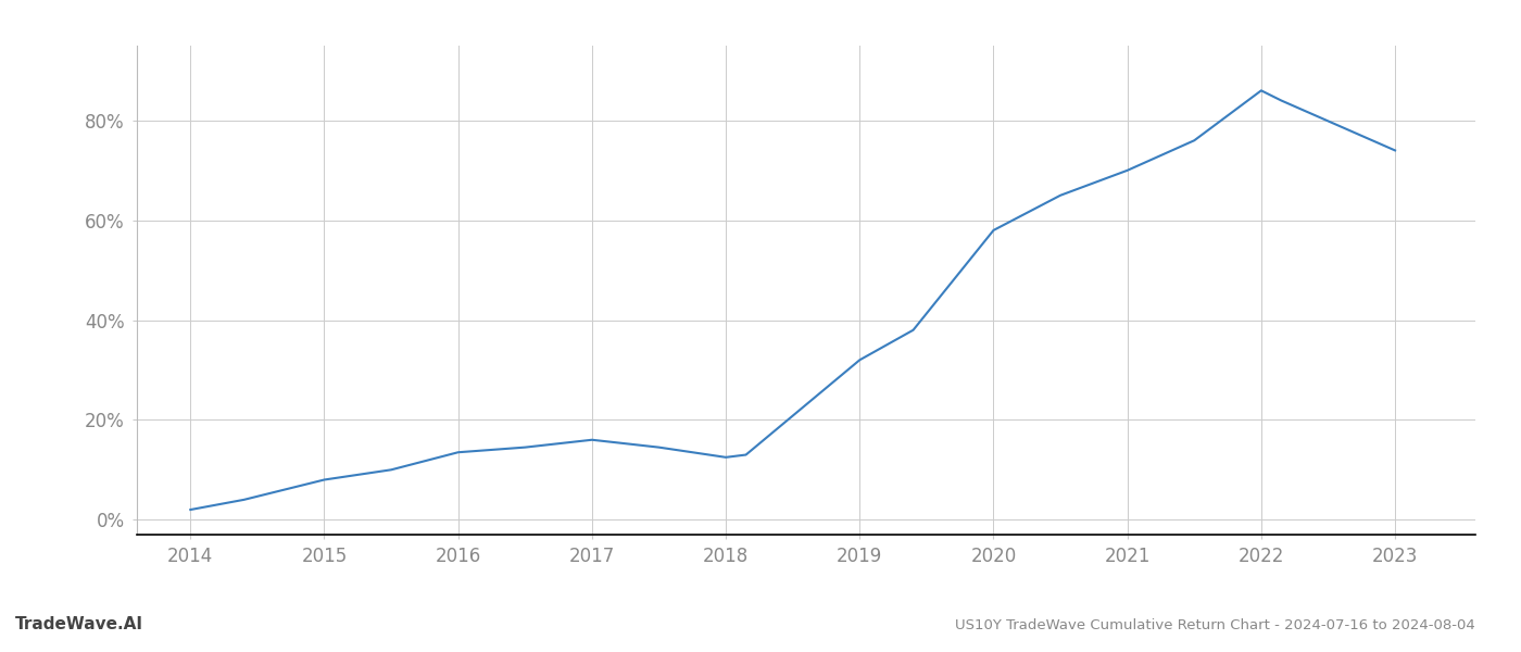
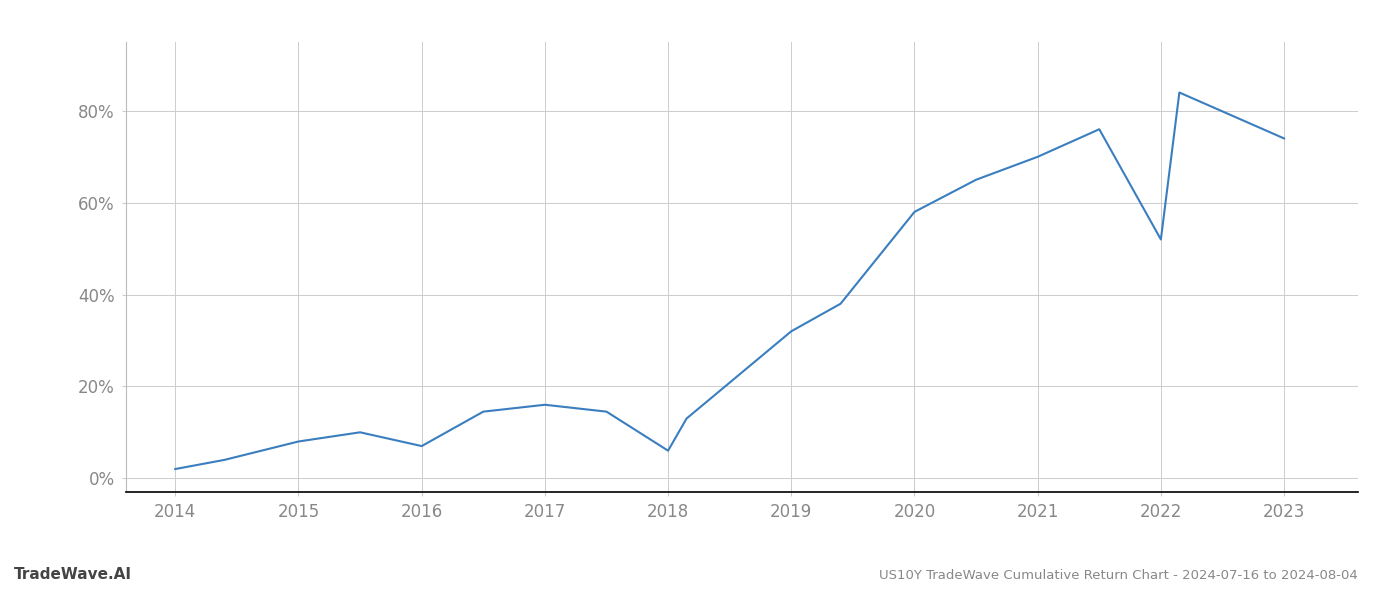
2016: 13.5% -> 7.0%
2018: 12.5% -> 6.0%
2022: 86.0% -> 52.0%
